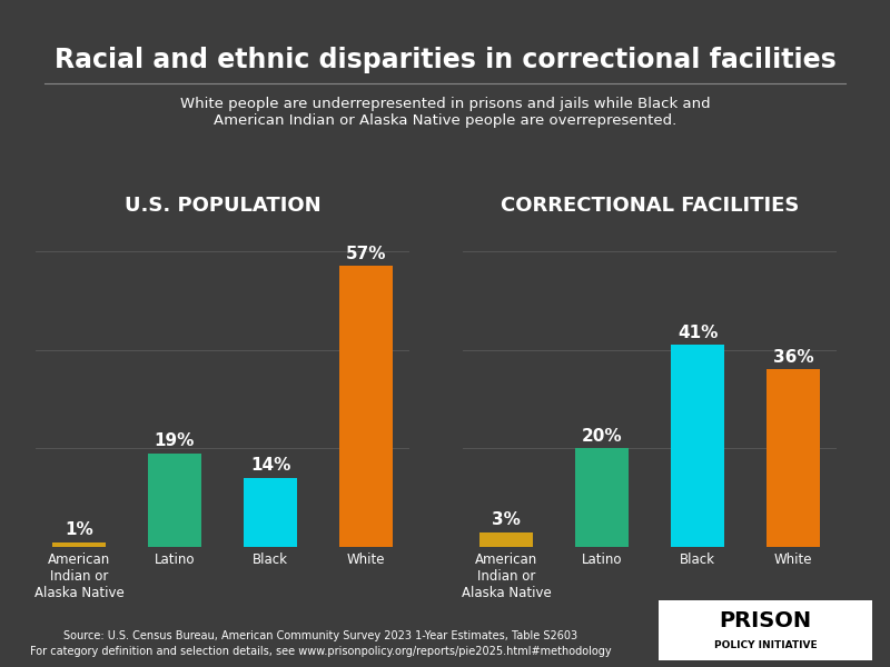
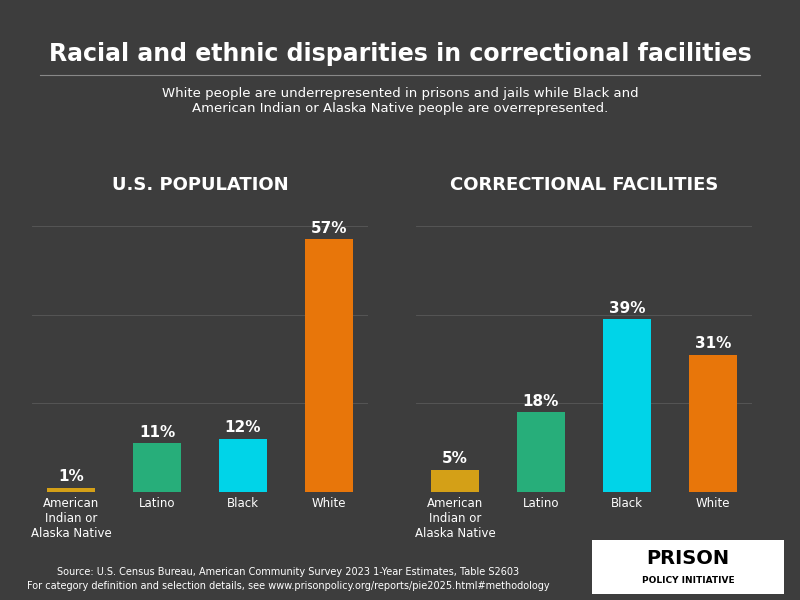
U.S. POPULATION/Latino: 19% -> 11%
U.S. POPULATION/Black: 14% -> 12%
CORRECTIONAL FACILITIES/American Indian or Alaska Native: 3% -> 5%
CORRECTIONAL FACILITIES/Latino: 20% -> 18%
CORRECTIONAL FACILITIES/Black: 41% -> 39%
CORRECTIONAL FACILITIES/White: 36% -> 31%
